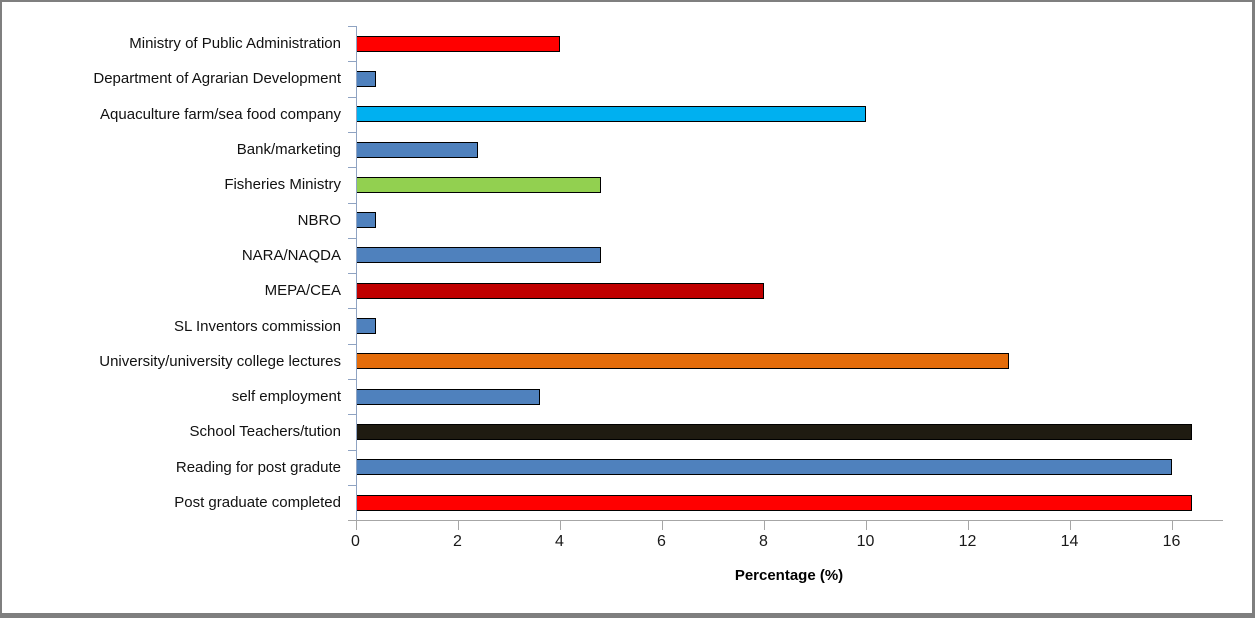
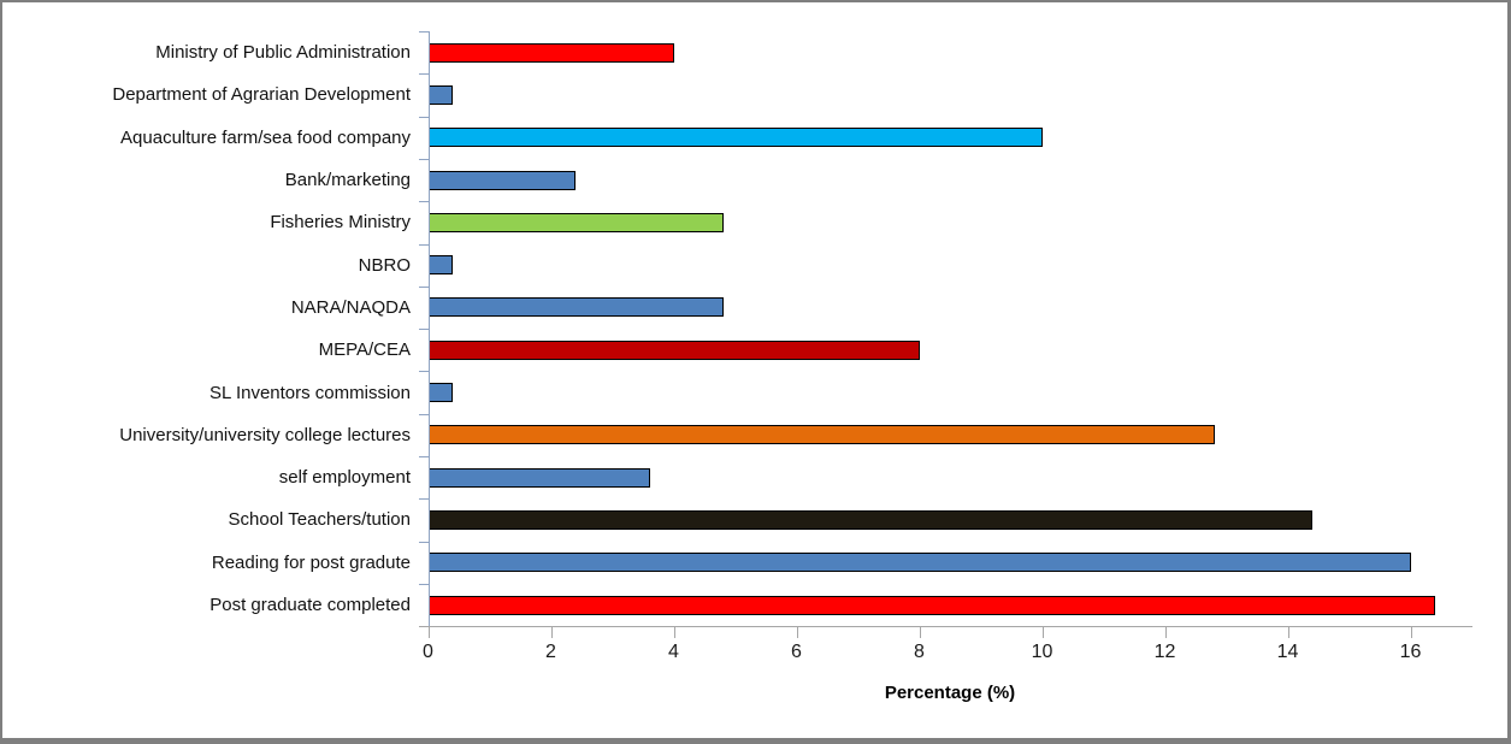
School Teachers/tution: 16.4 -> 14.4
